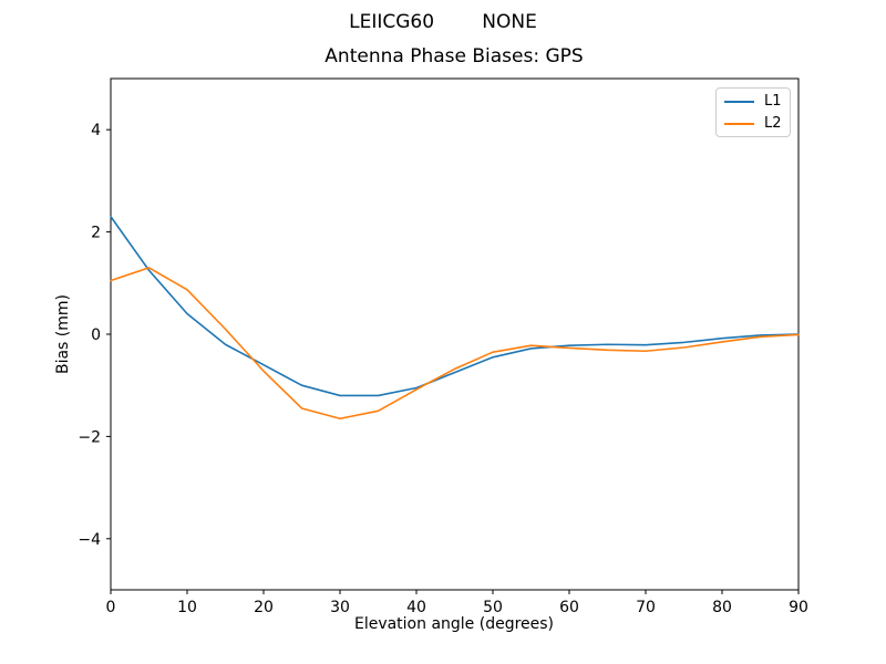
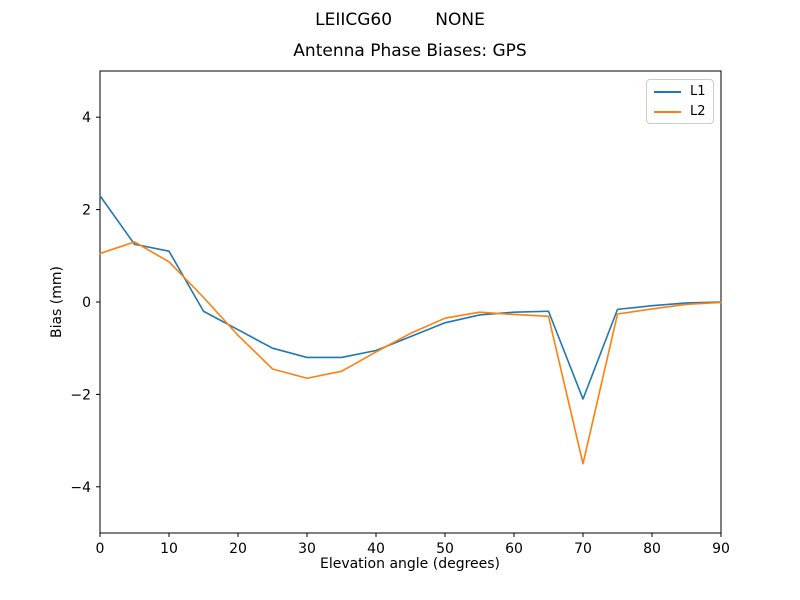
L1/10: 0.4 -> 1.1
L1/70: -0.2 -> -2.1
L2/70: -0.3 -> -3.5
